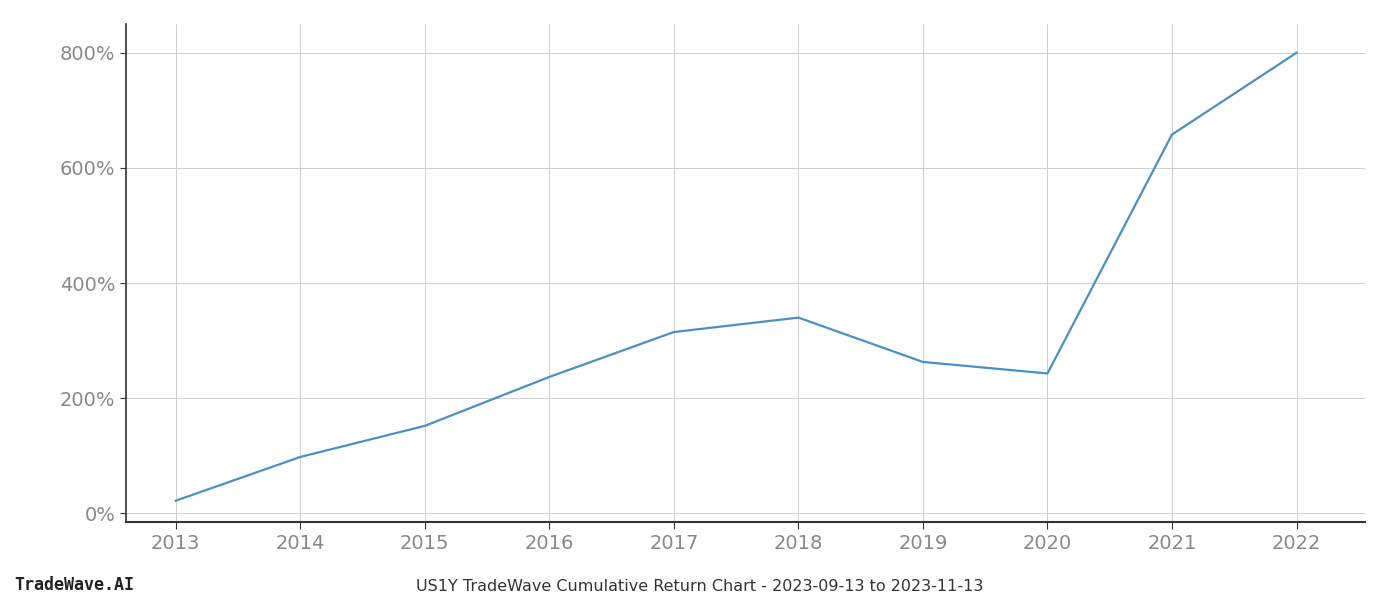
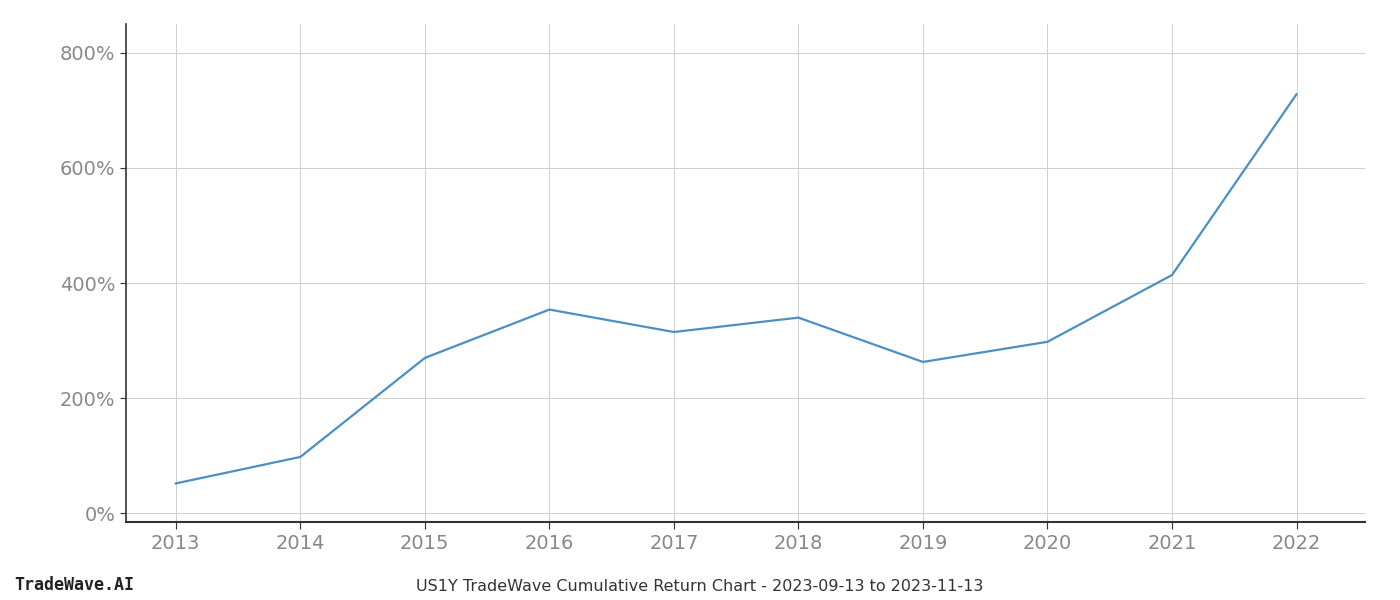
2013: 22% -> 52%
2015: 152% -> 270%
2016: 237% -> 354%
2020: 243% -> 298%
2021: 658% -> 414%
2022: 800% -> 728%
